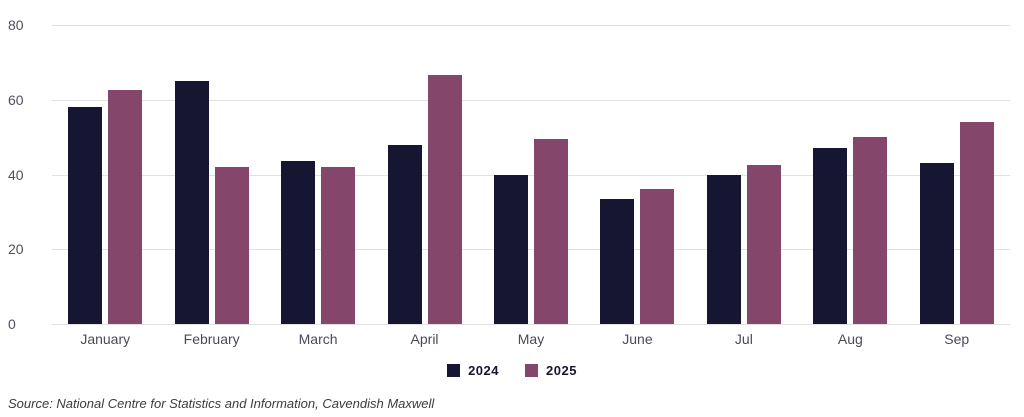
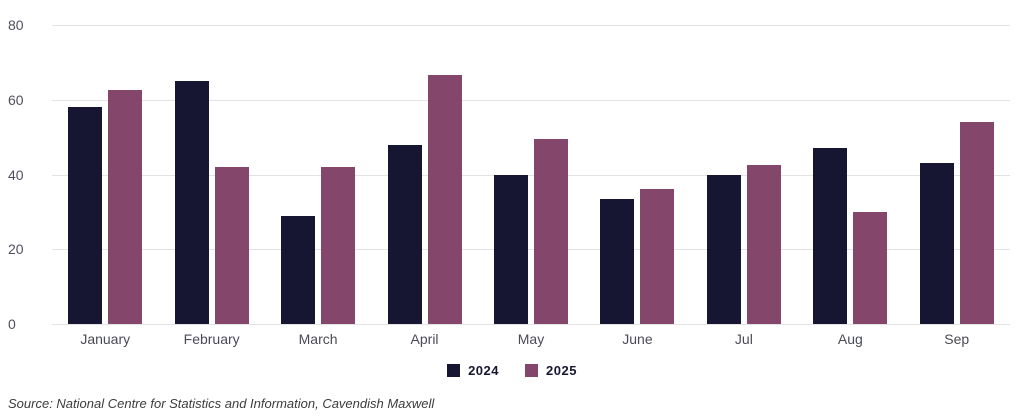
2024/March: 44 -> 29
2025/Aug: 50 -> 30
